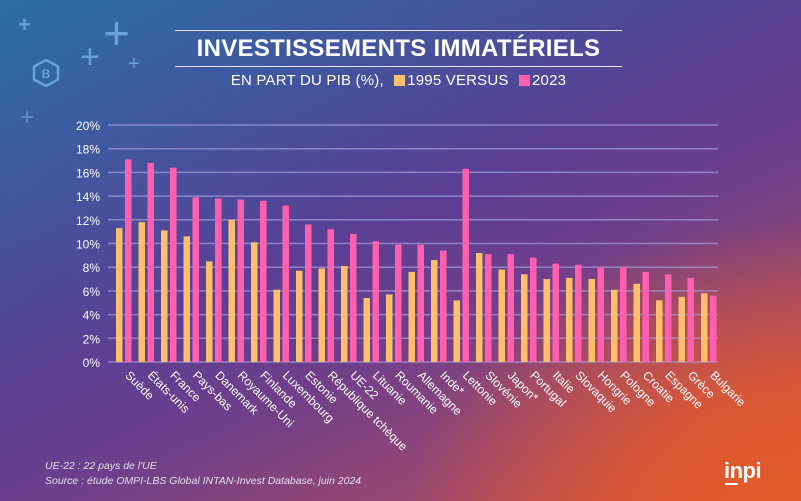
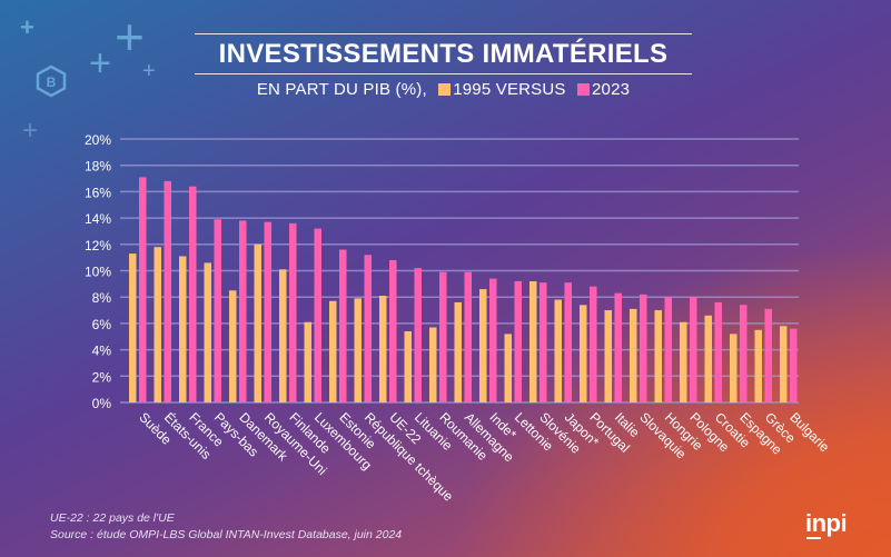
2023/Lettonie: 16.3% -> 9.2%
